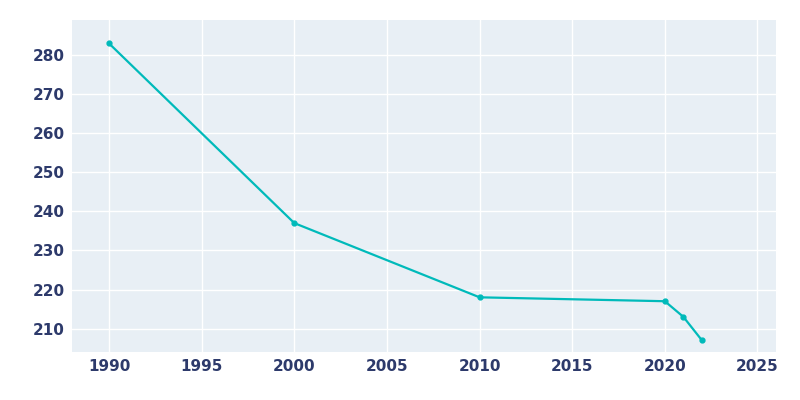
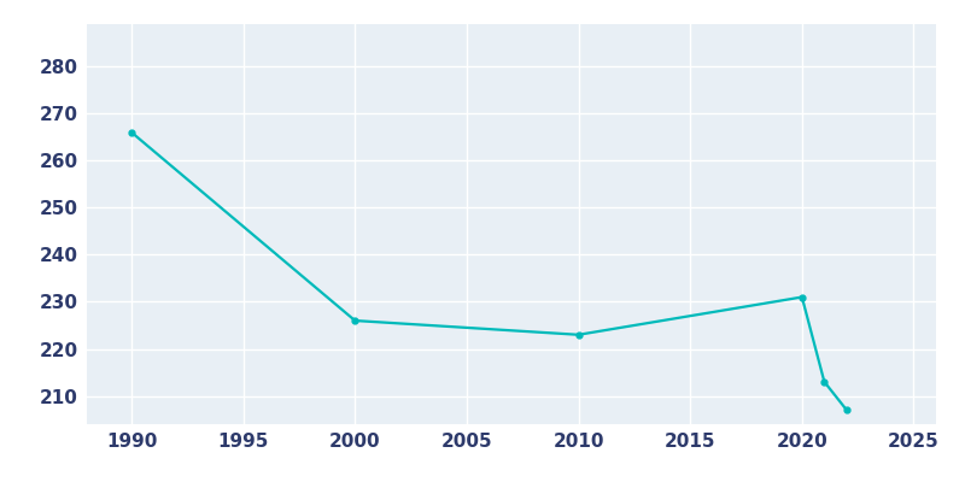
1990: 283 -> 266
2000: 237 -> 226
2010: 218 -> 223
2020: 217 -> 231
